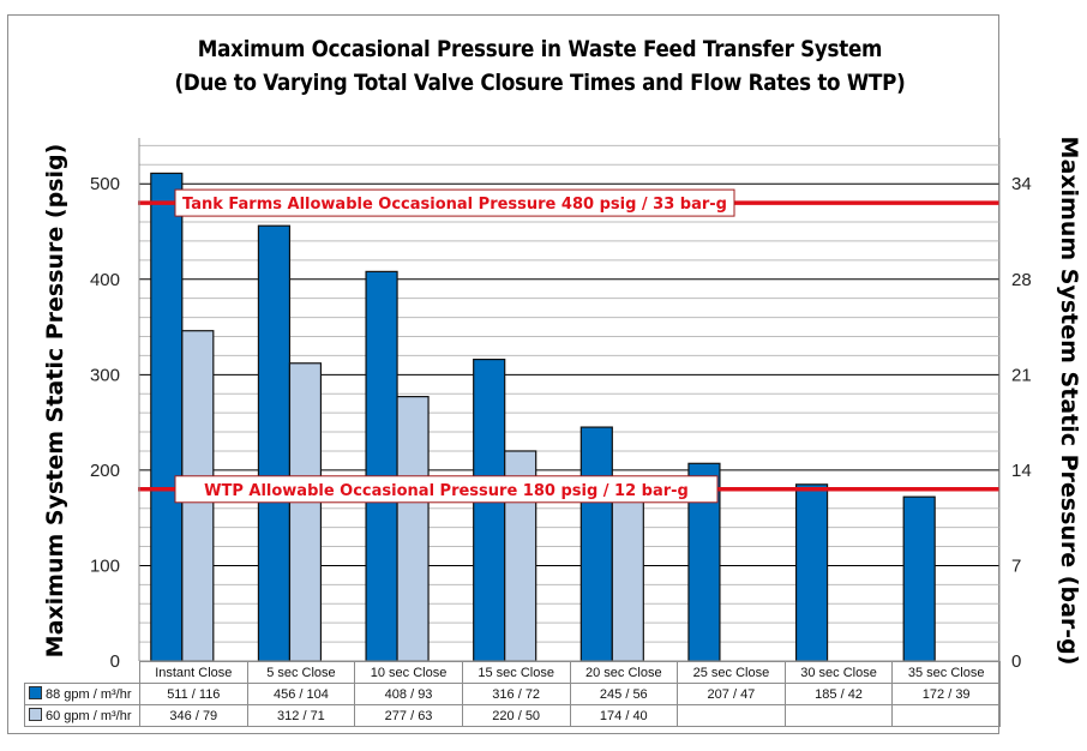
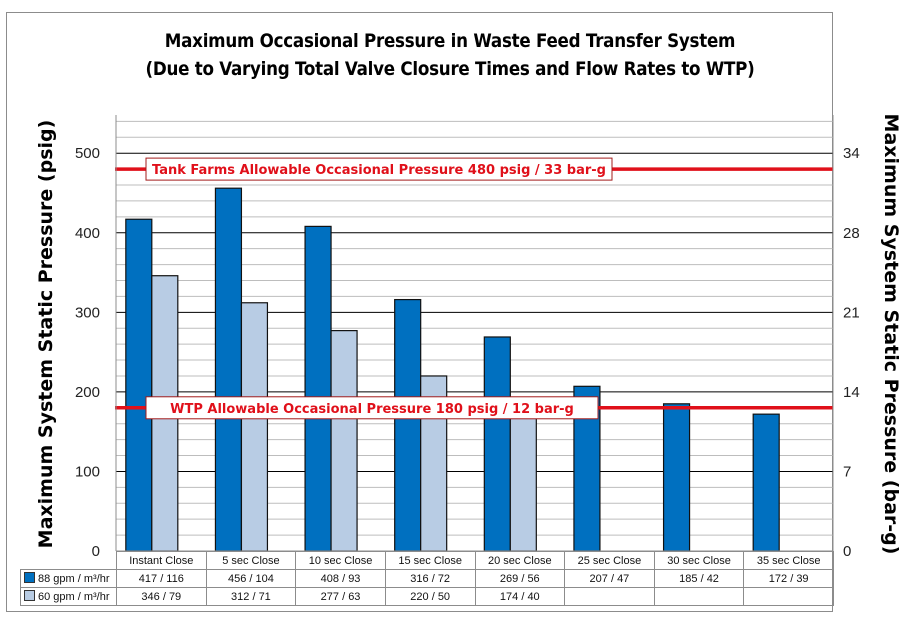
88 gpm / m³/hr/Instant Close: 511 -> 417
88 gpm / m³/hr/20 sec Close: 245 -> 269
